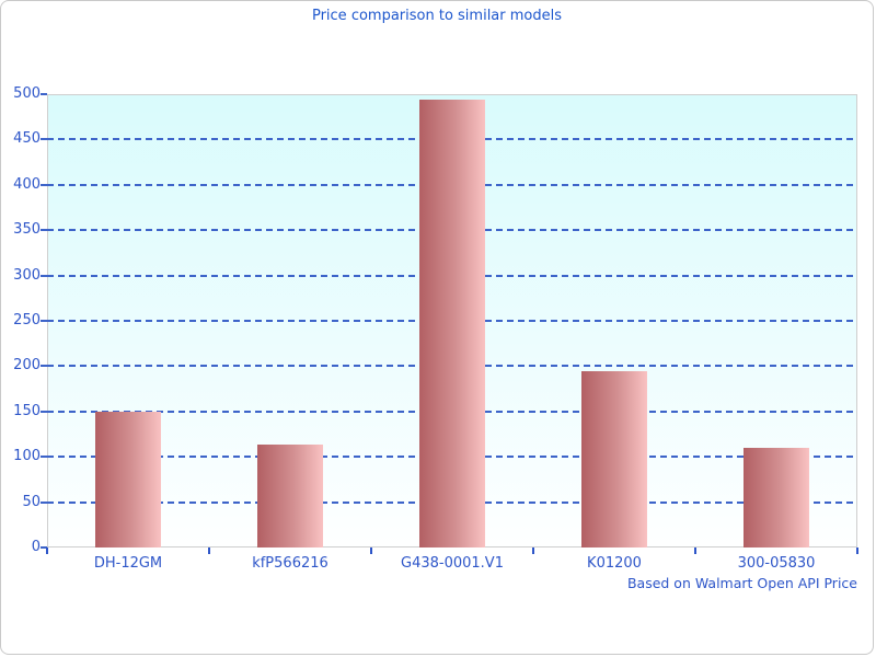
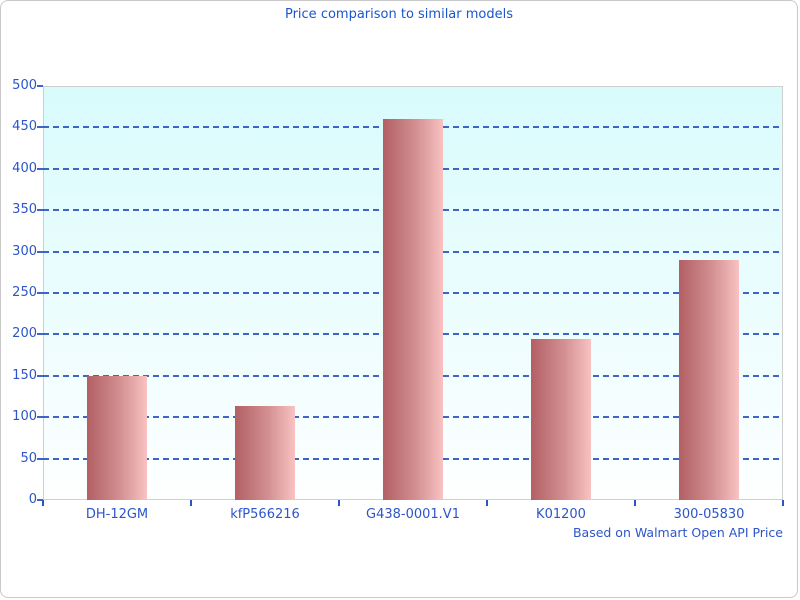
G438-0001.V1: 490 -> 460
300-05830: 110 -> 290
